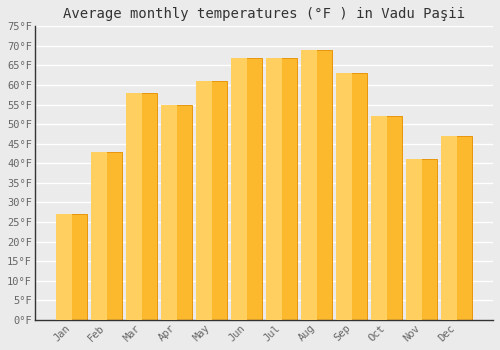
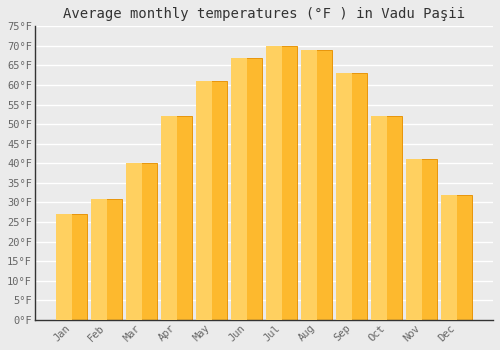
Feb: 43°F -> 31°F
Mar: 58°F -> 40°F
Apr: 55°F -> 52°F
Jul: 67°F -> 70°F
Dec: 47°F -> 32°F
